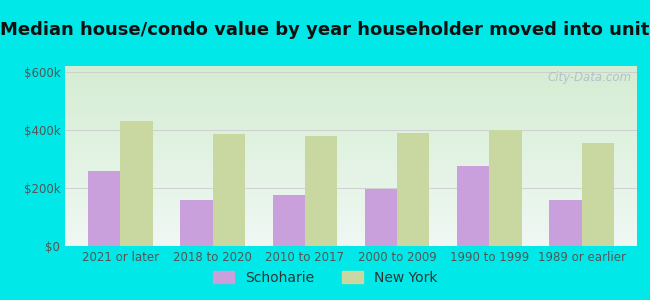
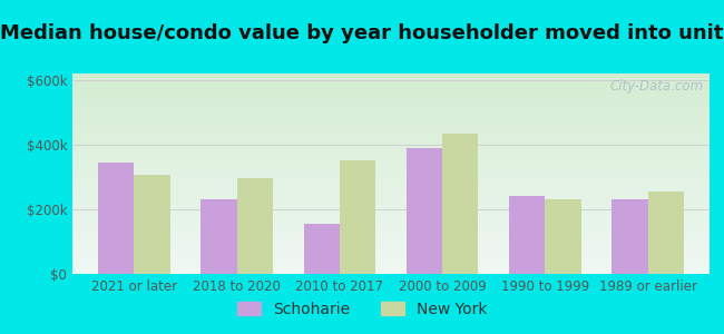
Schoharie/2021 or later: $260k -> $345k
New York/2021 or later: $430k -> $305k
Schoharie/2018 to 2020: $160k -> $230k
New York/2018 to 2020: $385k -> $295k
Schoharie/2010 to 2017: $175k -> $155k
New York/2010 to 2017: $380k -> $350k
Schoharie/2000 to 2009: $195k -> $390k
New York/2000 to 2009: $390k -> $435k
Schoharie/1990 to 1999: $275k -> $240k
New York/1990 to 1999: $400k -> $230k
Schoharie/1989 or earlier: $160k -> $230k
New York/1989 or earlier: $355k -> $255k
